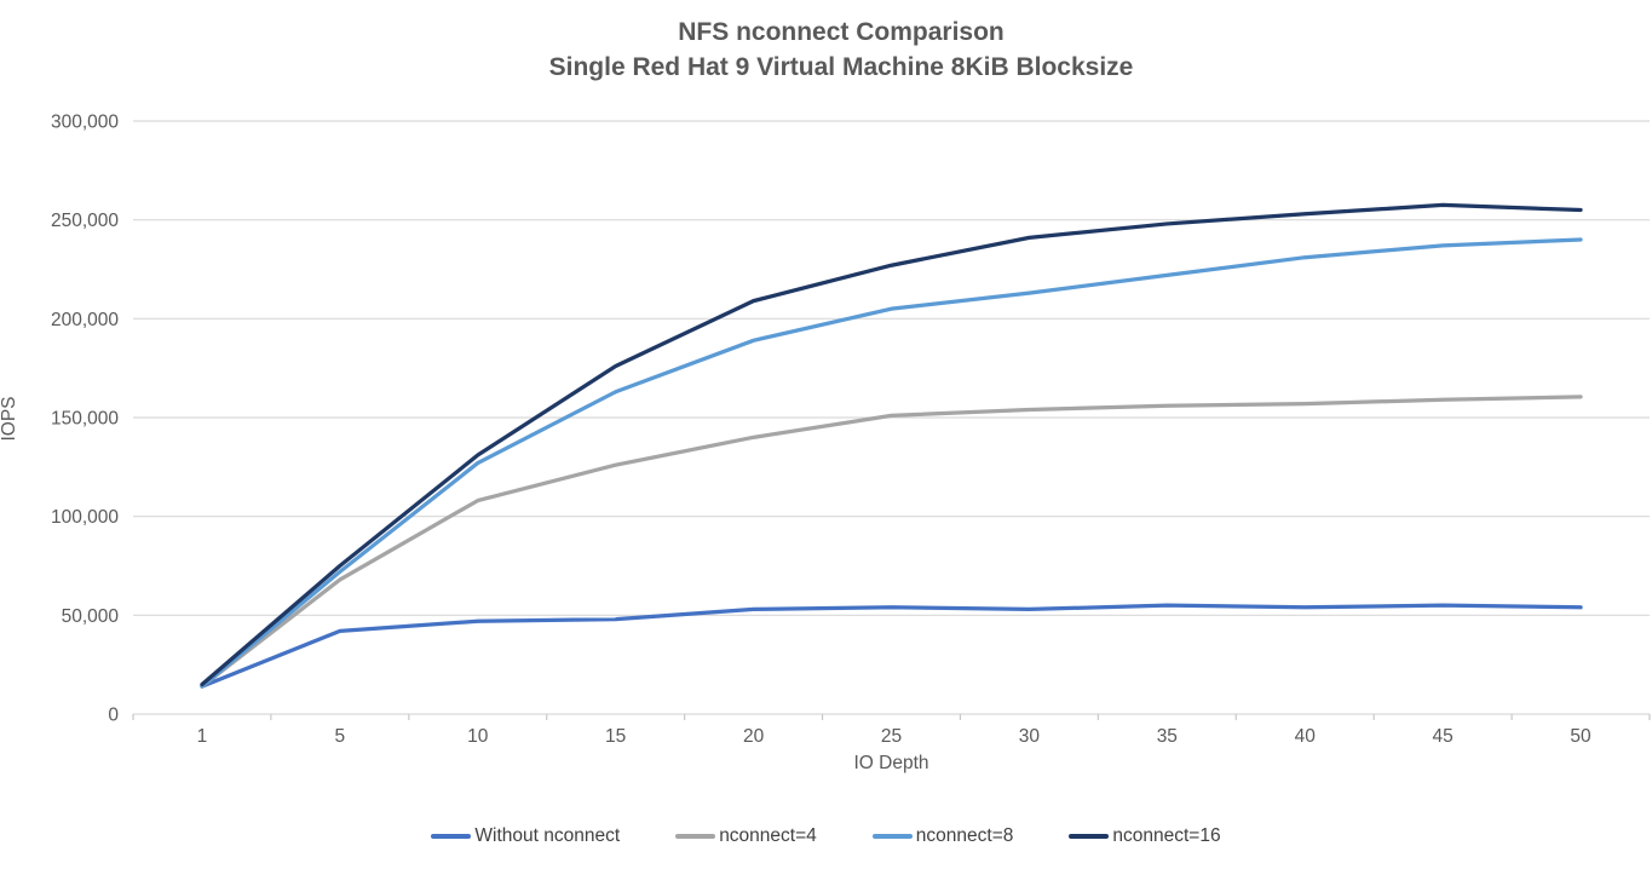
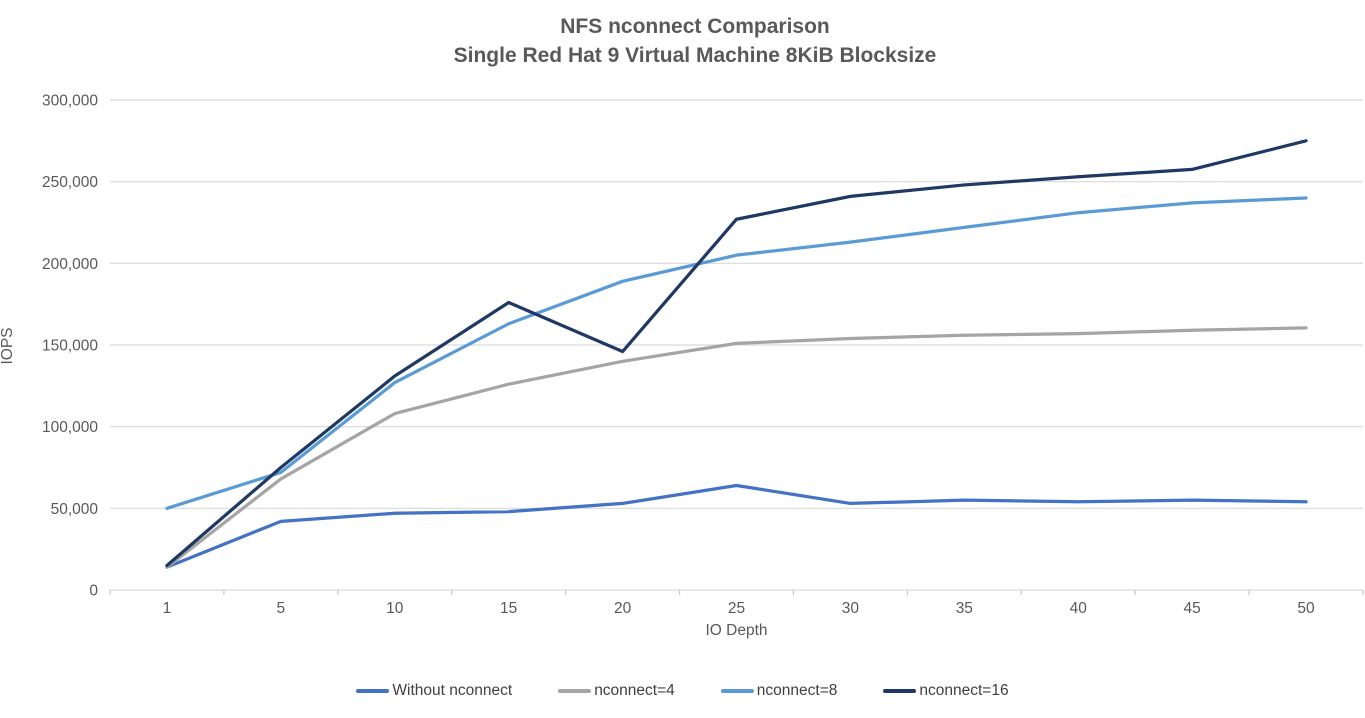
nconnect=8/1: 14000 -> 50000
nconnect=16/20: 209000 -> 146000
Without nconnect/25: 54000 -> 64000
nconnect=16/50: 255000 -> 275000
